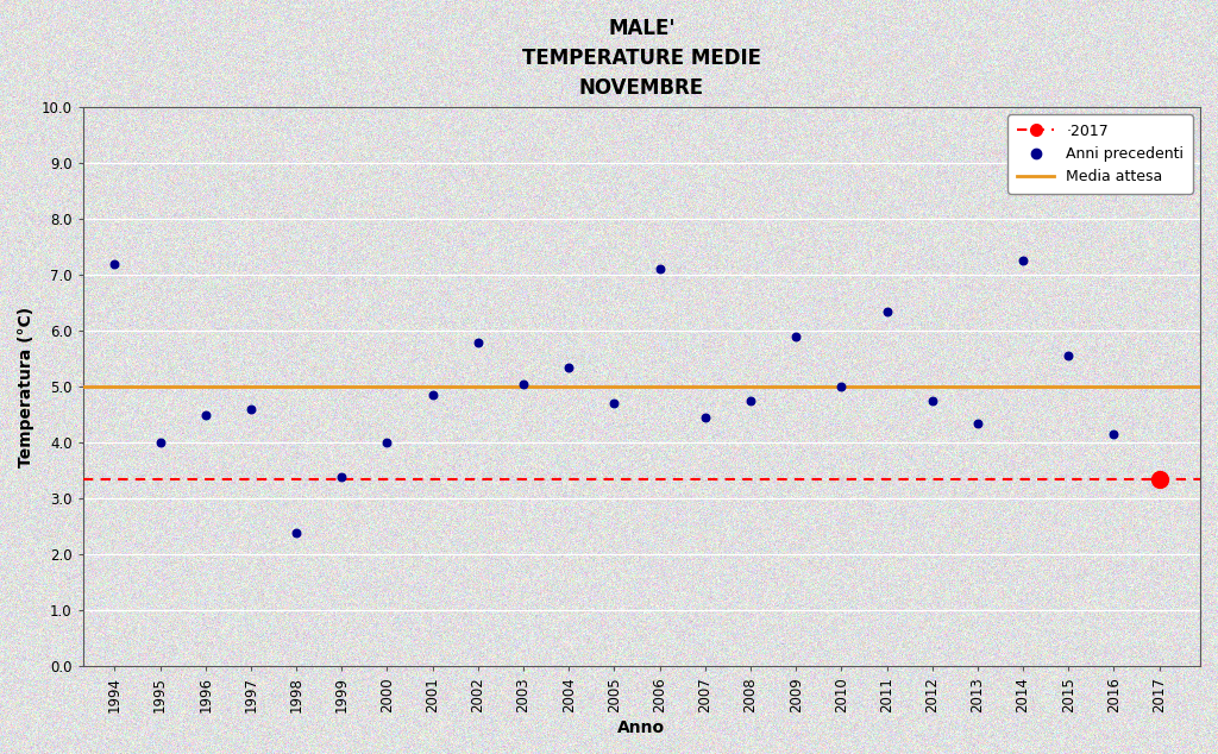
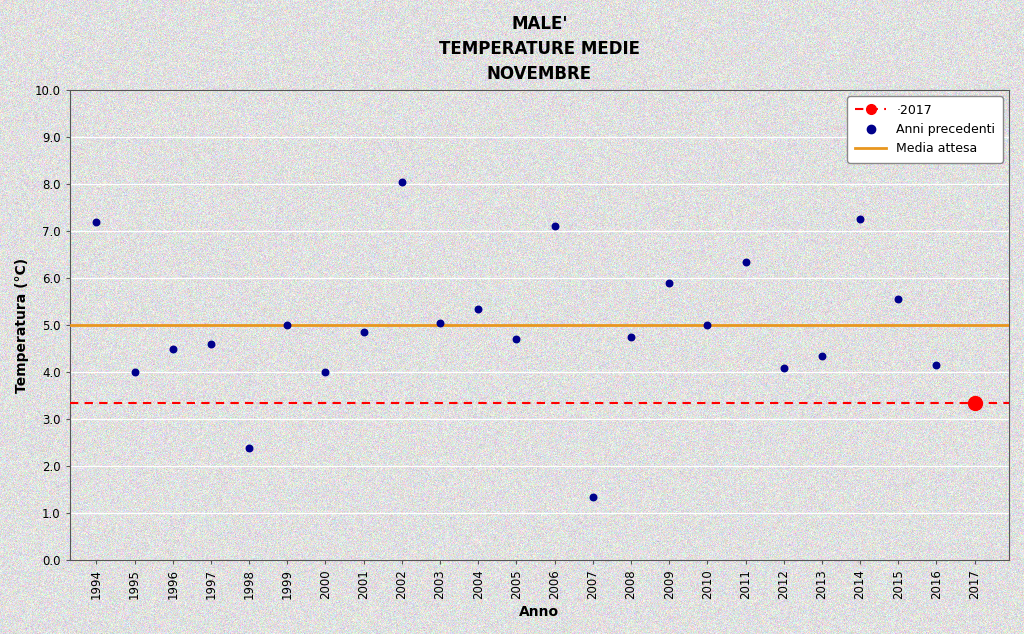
Anni precedenti/1999: 3.40 -> 5.00
Anni precedenti/2002: 5.80 -> 8.05
Anni precedenti/2007: 4.45 -> 1.35
Anni precedenti/2012: 4.75 -> 4.10
